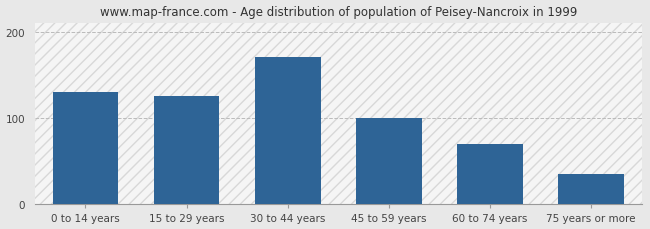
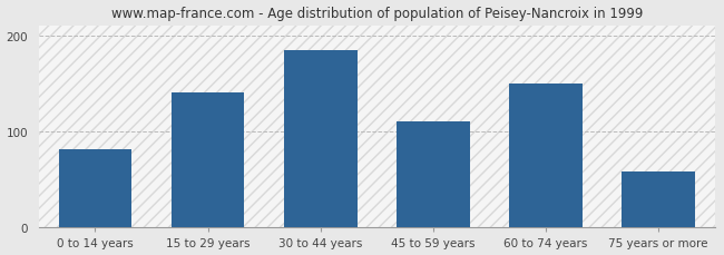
0 to 14 years: 130 -> 82
15 to 29 years: 125 -> 140
30 to 44 years: 170 -> 184
45 to 59 years: 100 -> 110
60 to 74 years: 70 -> 150
75 years or more: 35 -> 58
